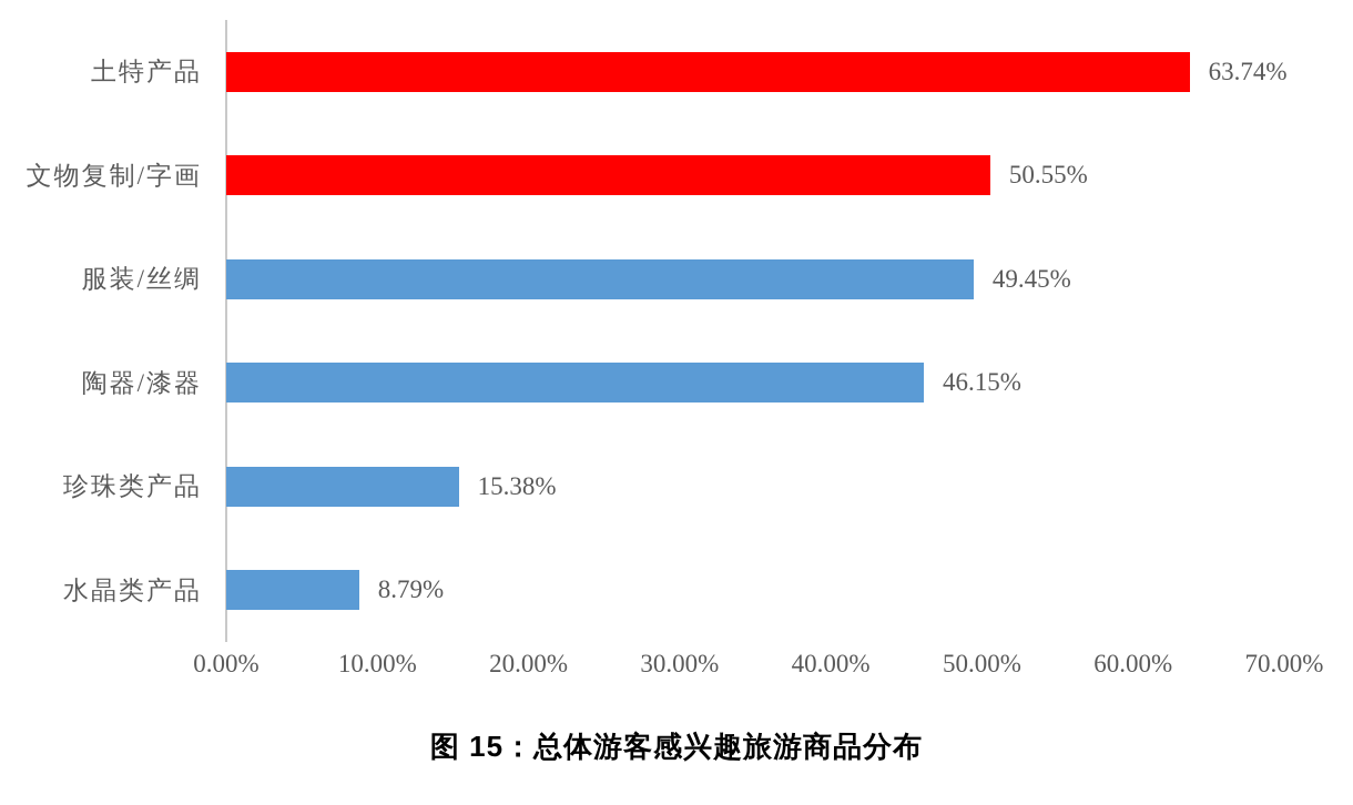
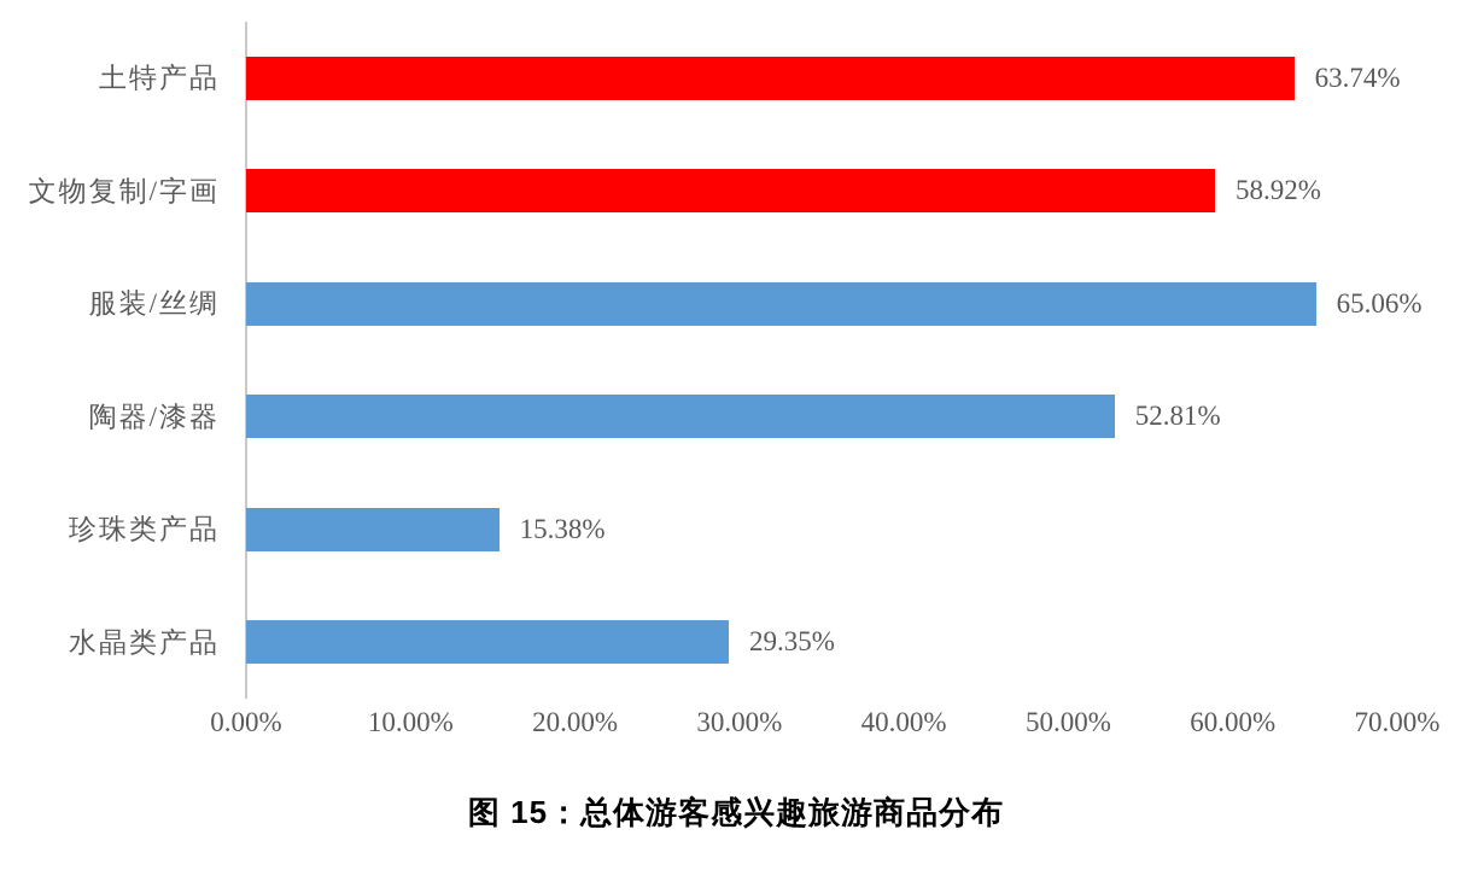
文物复制/字画: 50.55% -> 58.92%
服装/丝绸: 49.45% -> 65.06%
陶器/漆器: 46.15% -> 52.81%
水晶类产品: 8.79% -> 29.35%
